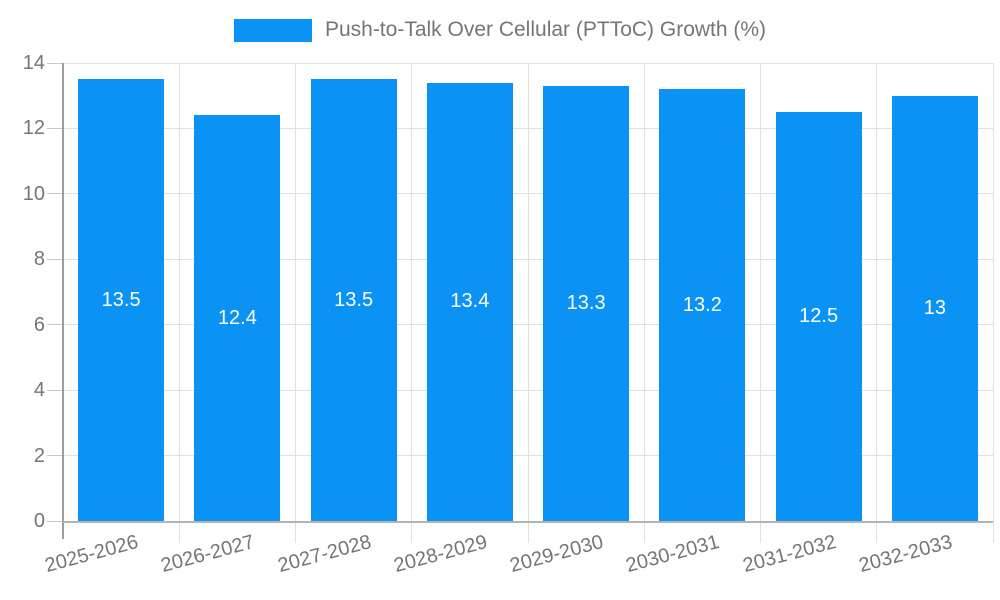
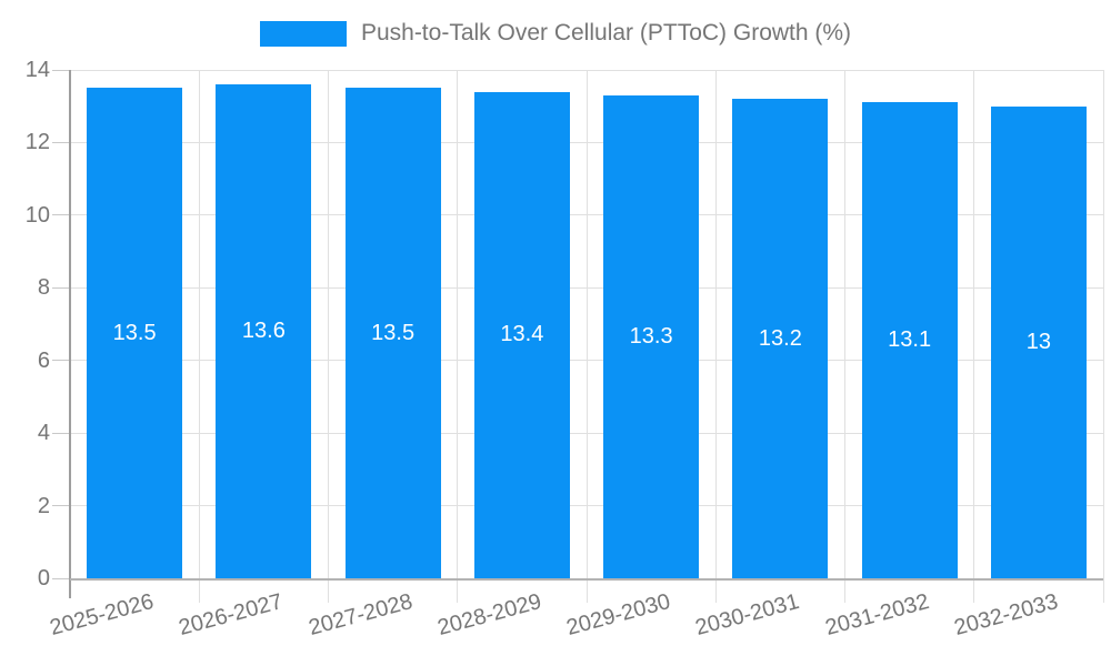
2026-2027: 12.4 -> 13.6
2031-2032: 12.5 -> 13.1
